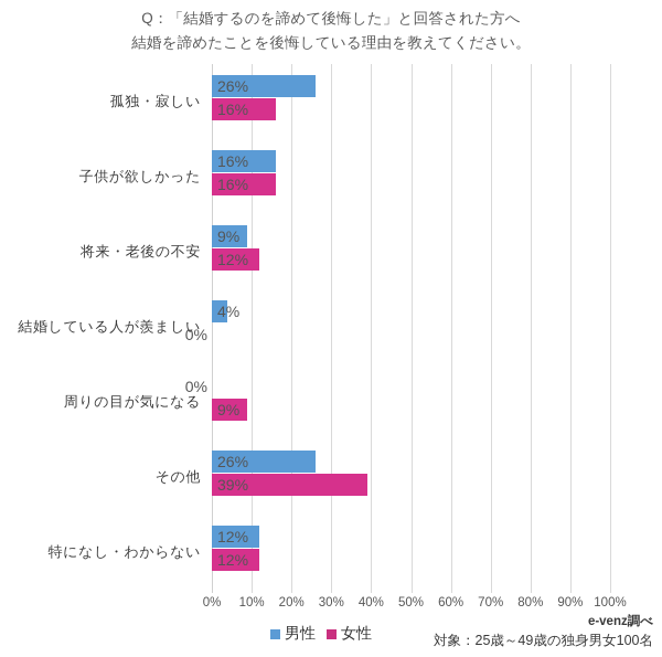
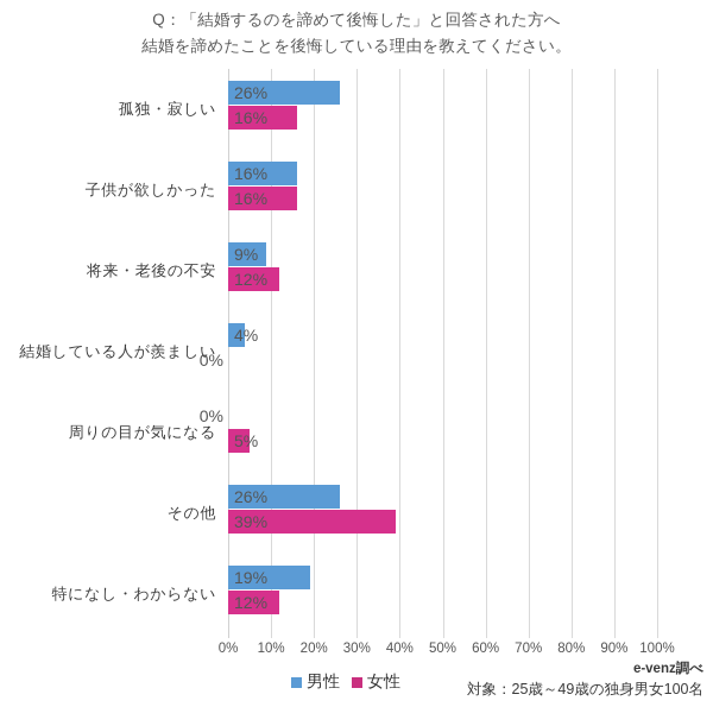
女性/周りの目が気になる: 9% -> 5%
男性/特になし・わからない: 12% -> 19%
